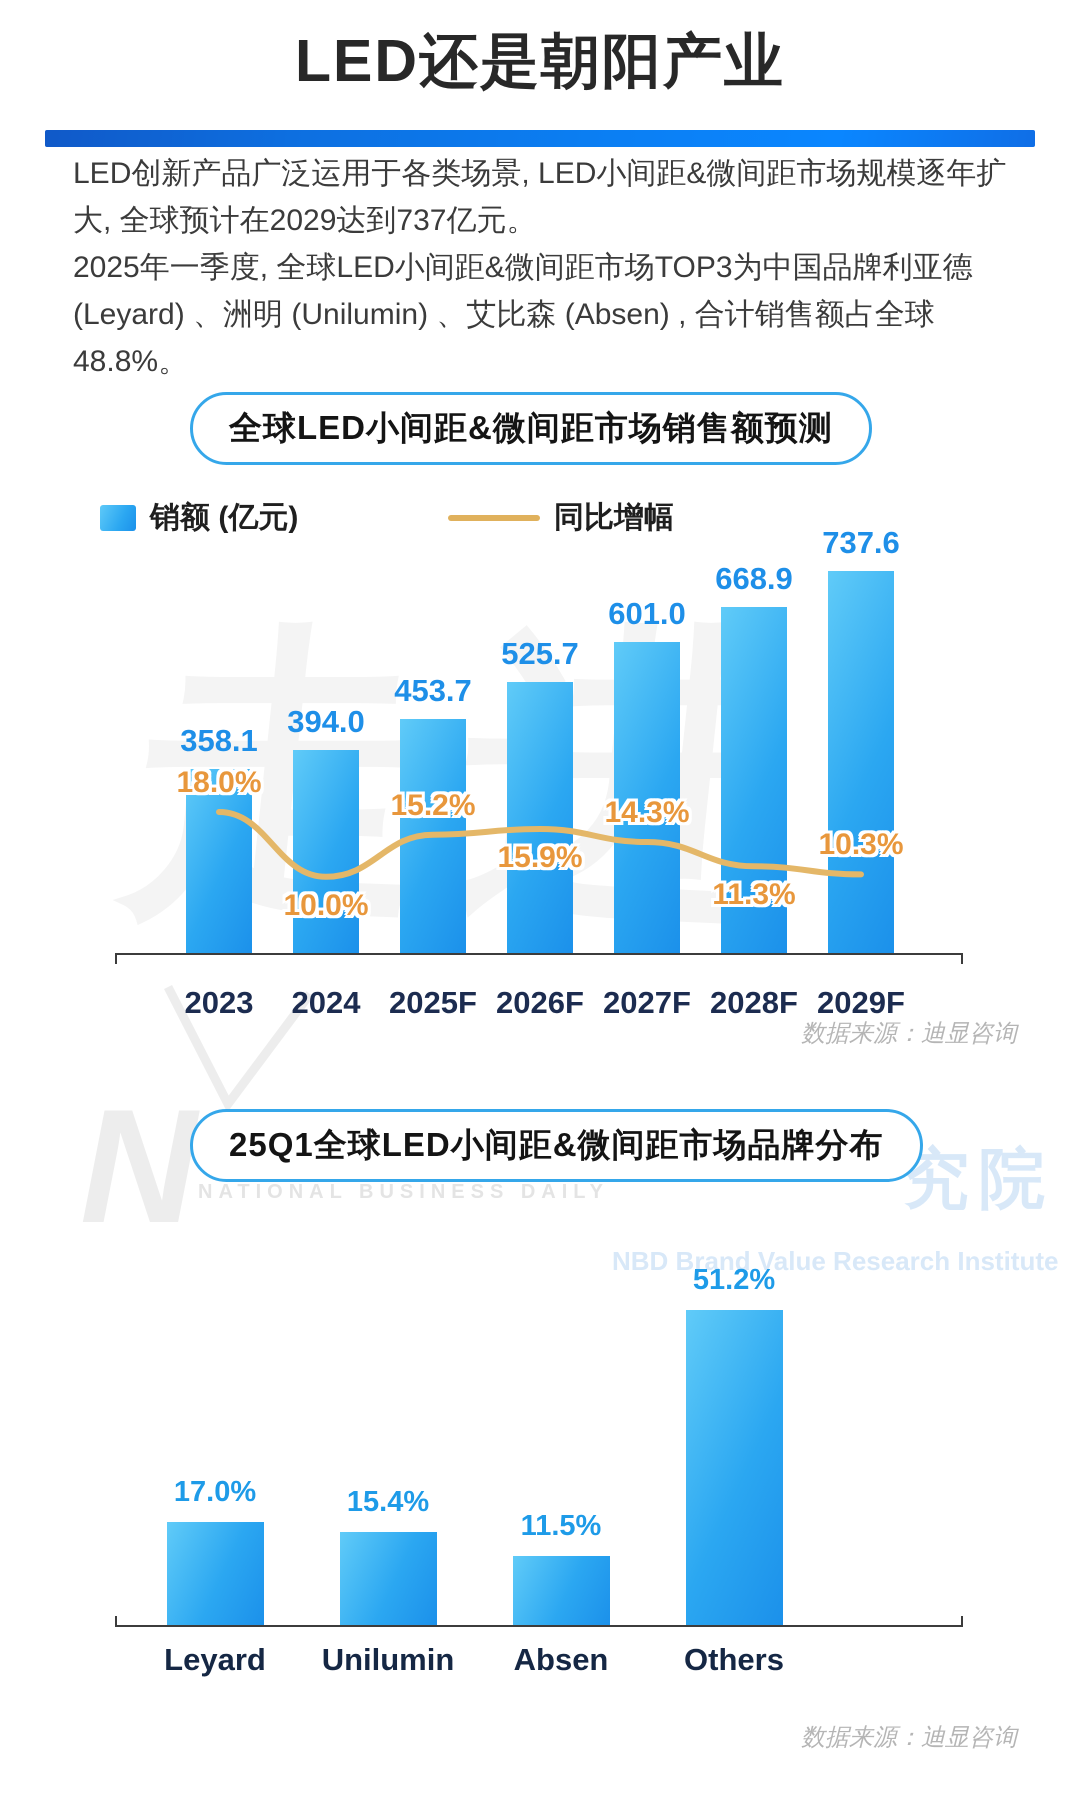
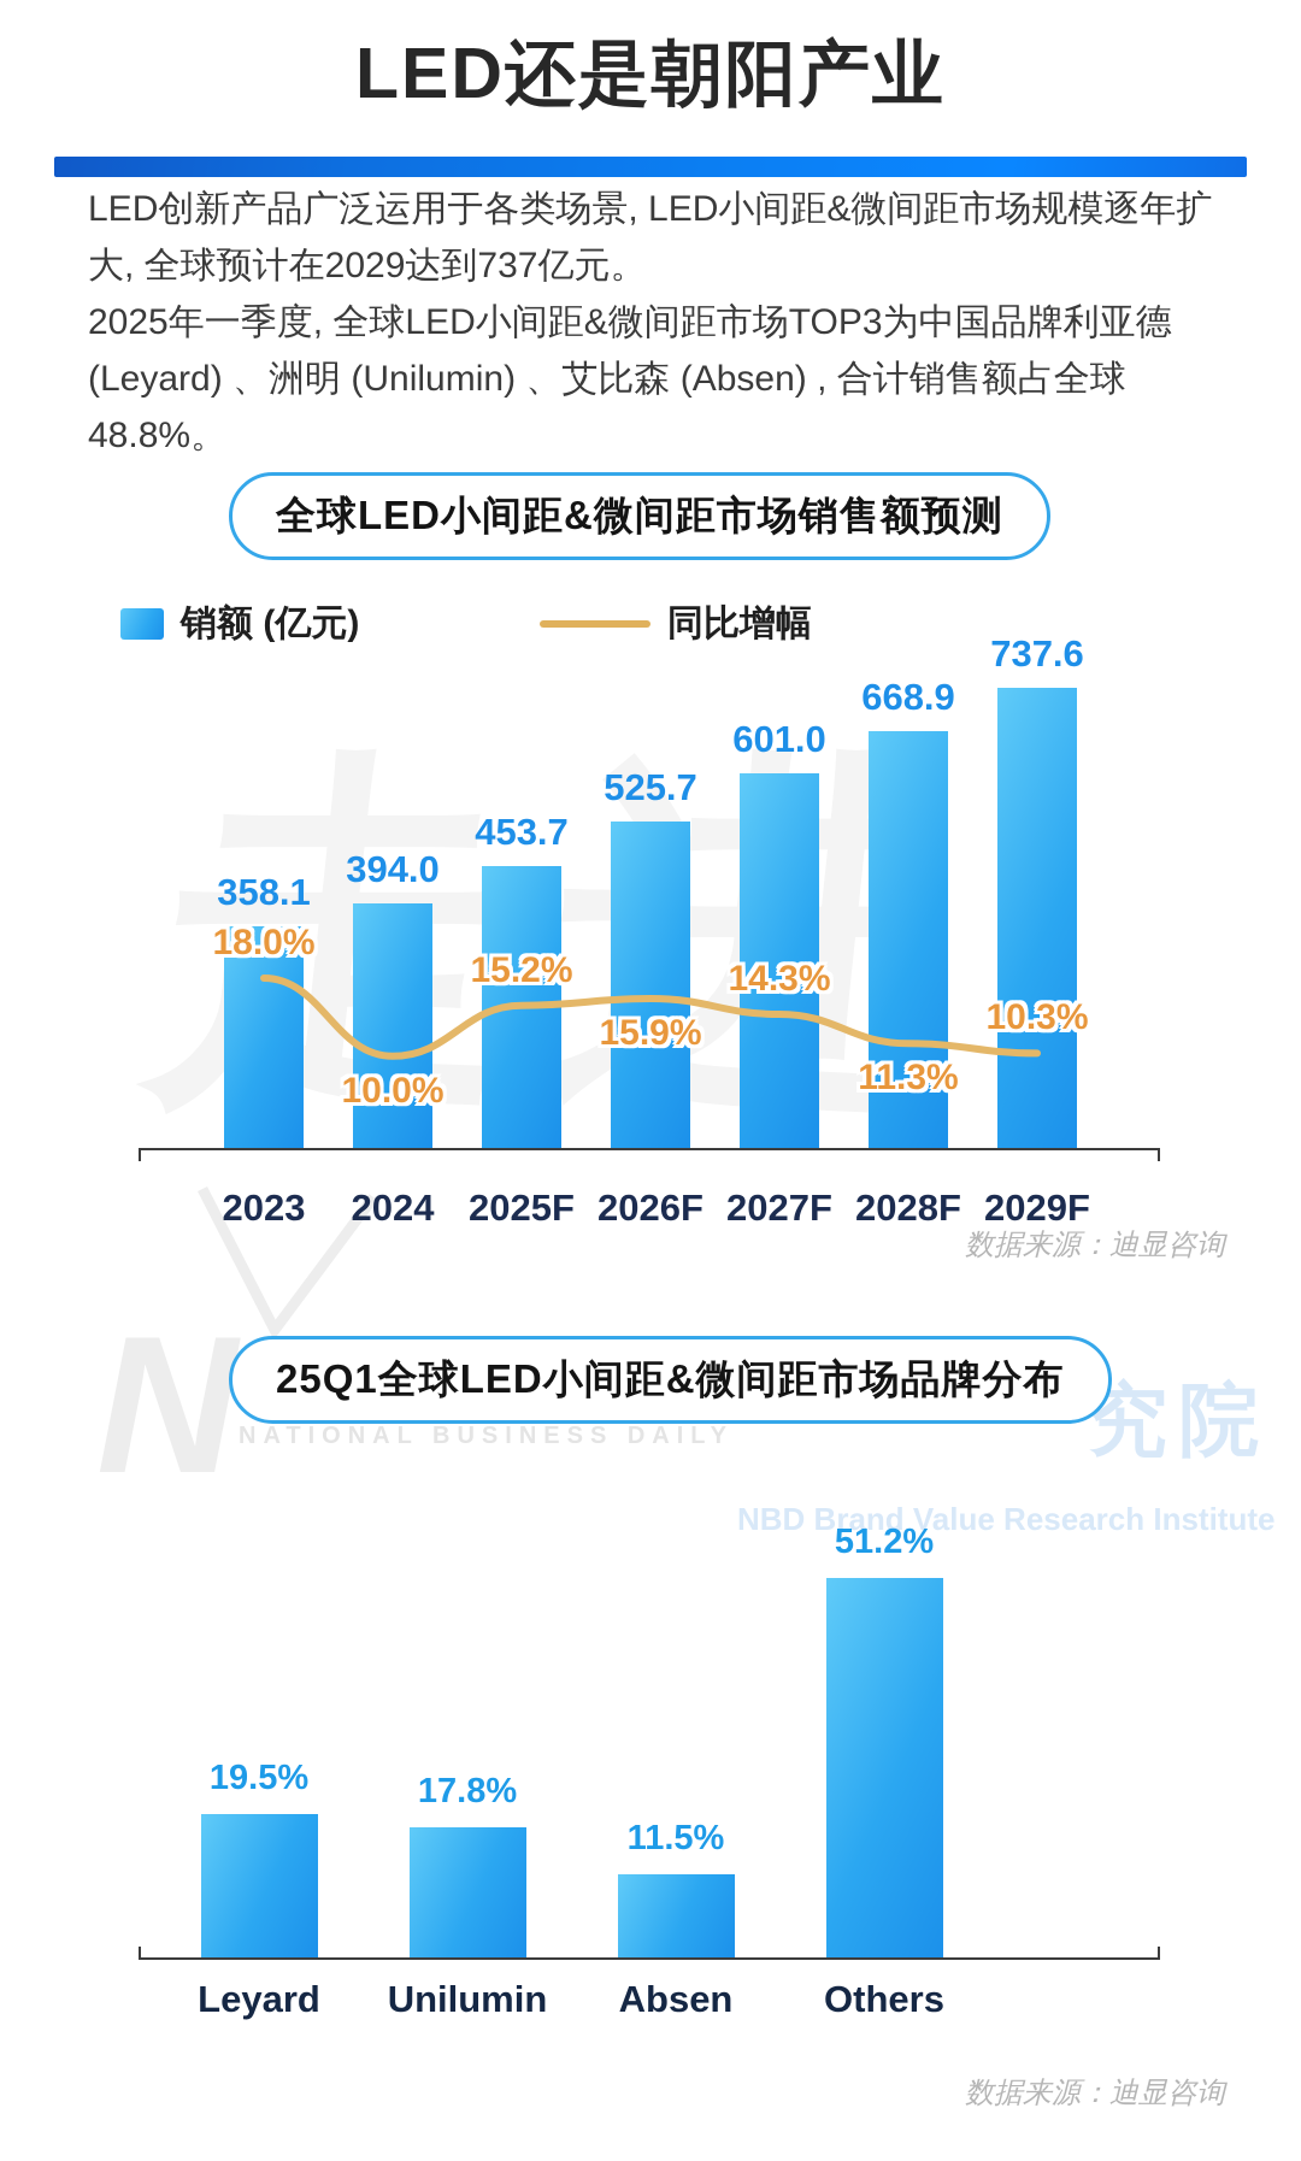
25Q1全球LED小间距&微间距市场品牌分布/Leyard: 17.0% -> 19.5%
25Q1全球LED小间距&微间距市场品牌分布/Unilumin: 15.4% -> 17.8%
